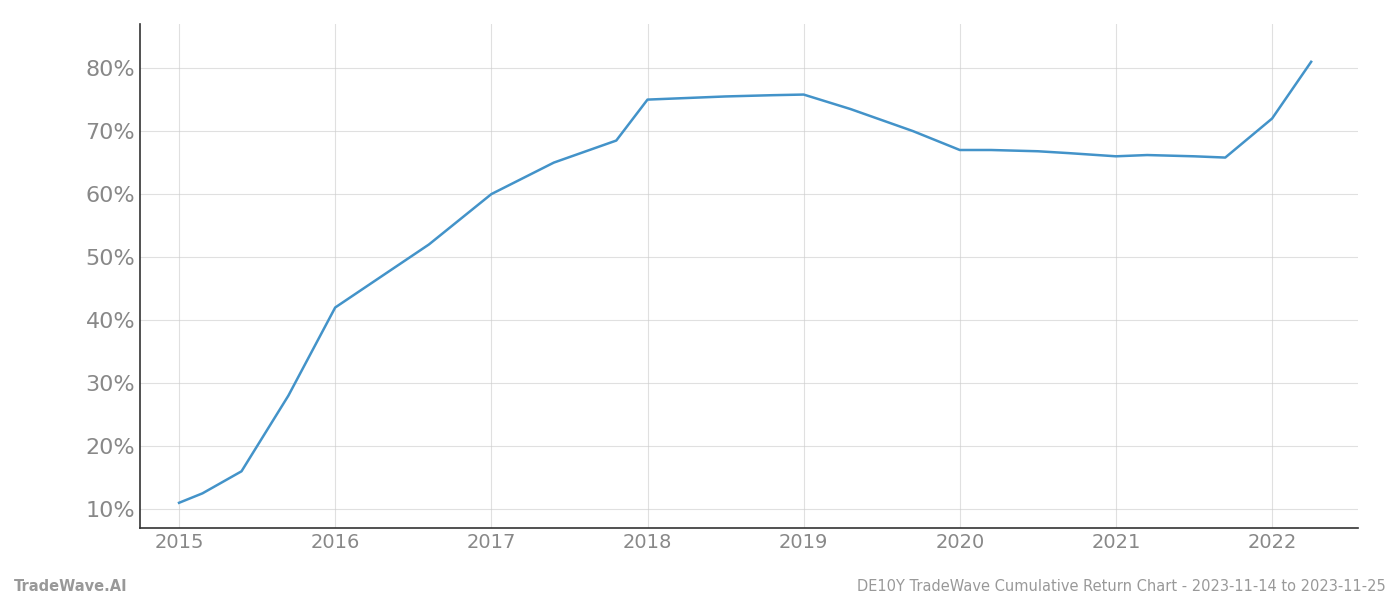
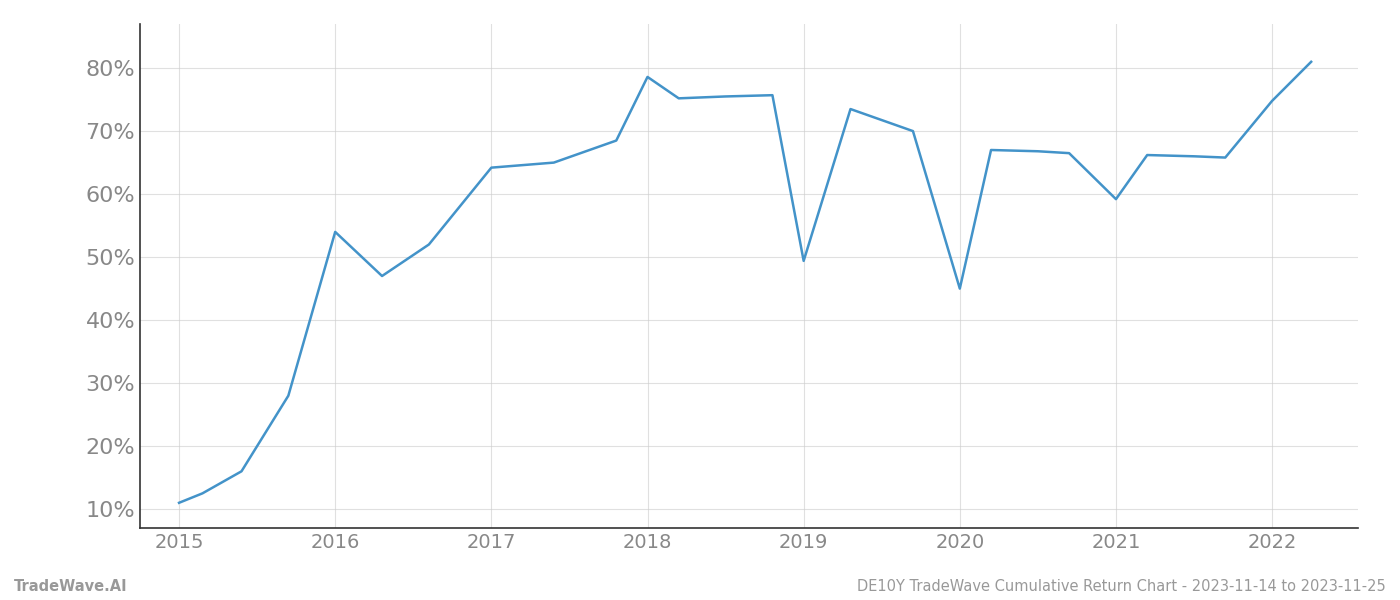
2016: 42.0% -> 54.0%
2017: 60.0% -> 64.2%
2018: 75.0% -> 78.6%
2019: 75.8% -> 49.4%
2020: 67.0% -> 45.0%
2021: 66.0% -> 59.2%
2022: 72.0% -> 74.8%
